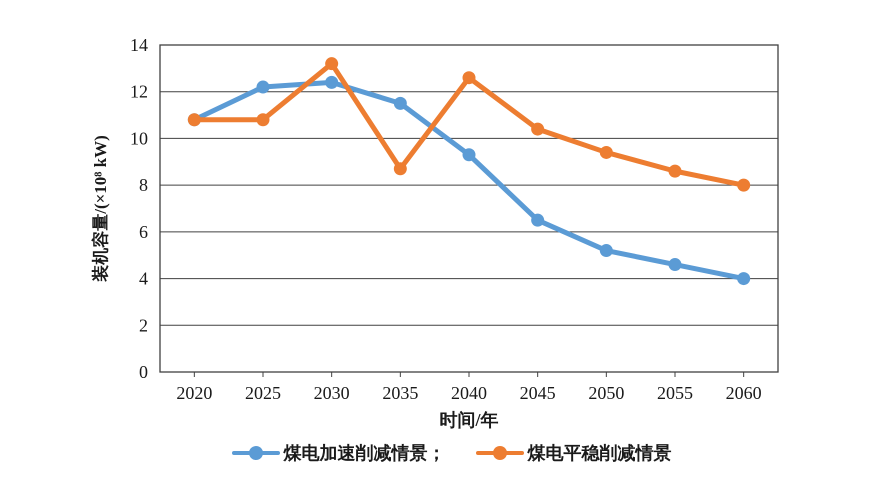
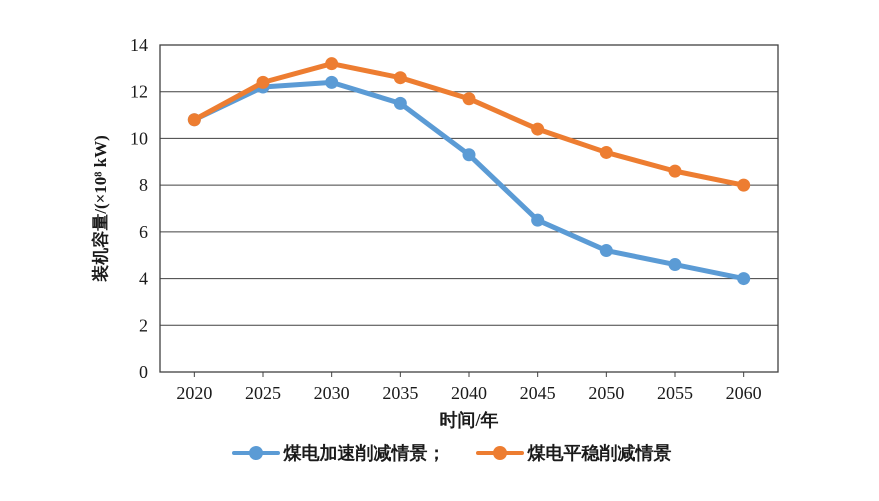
煤电平稳削减情景/2025: 10.8 -> 12.4
煤电平稳削减情景/2035: 8.7 -> 12.6
煤电平稳削减情景/2040: 12.6 -> 11.7
